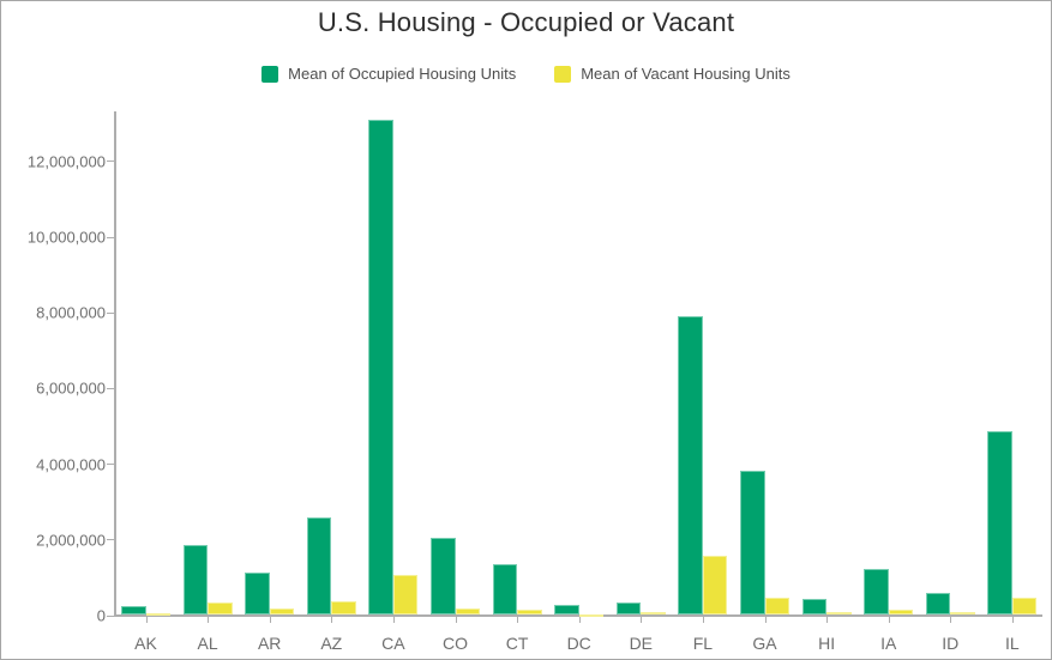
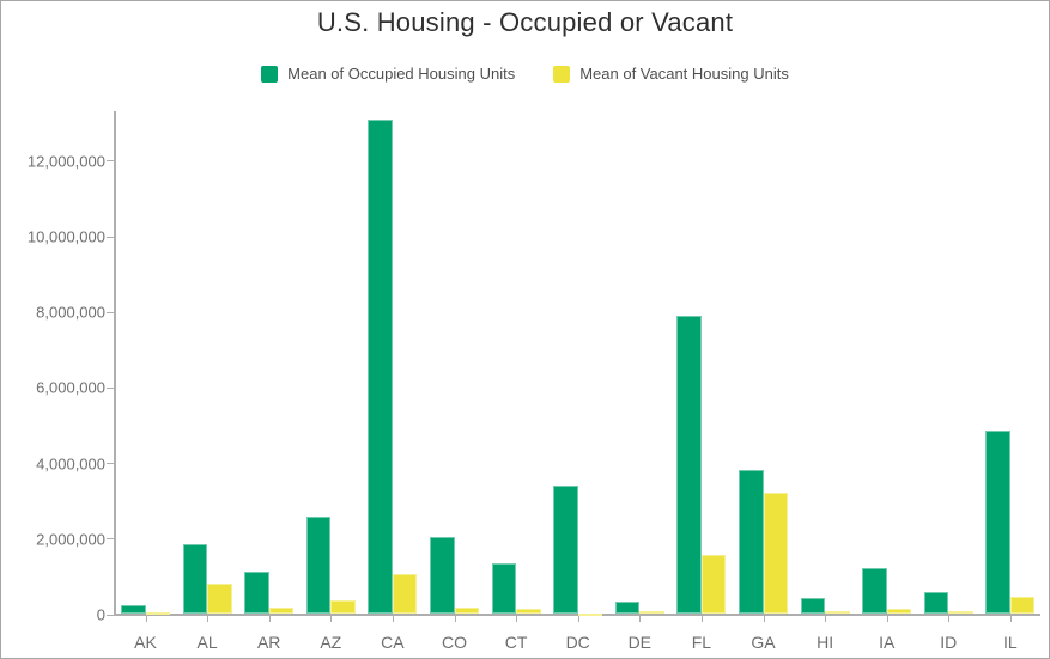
Mean of Vacant Housing Units/AL: 300000 -> 800000
Mean of Occupied Housing Units/DC: 300000 -> 3400000
Mean of Vacant Housing Units/GA: 500000 -> 3200000
